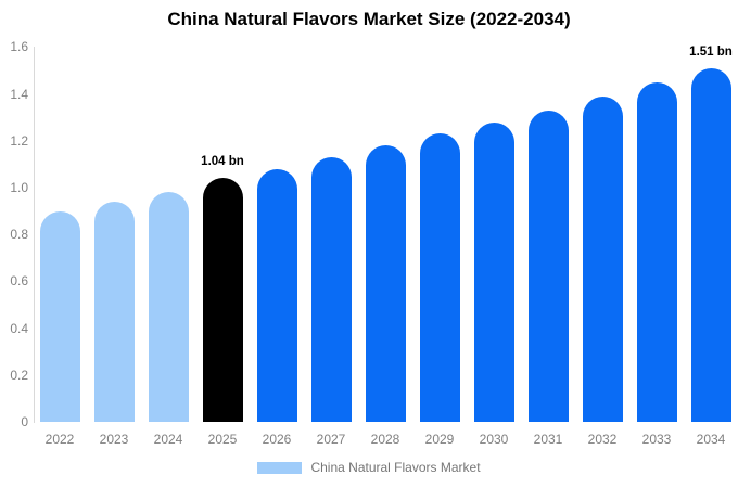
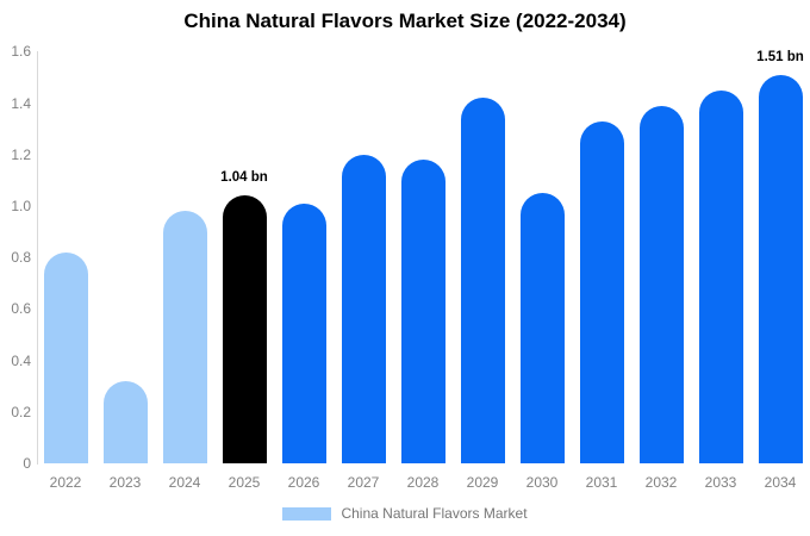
2022: 0.90 -> 0.82
2023: 0.94 -> 0.32
2026: 1.08 -> 1.01
2027: 1.13 -> 1.20
2029: 1.23 -> 1.42
2030: 1.28 -> 1.05
